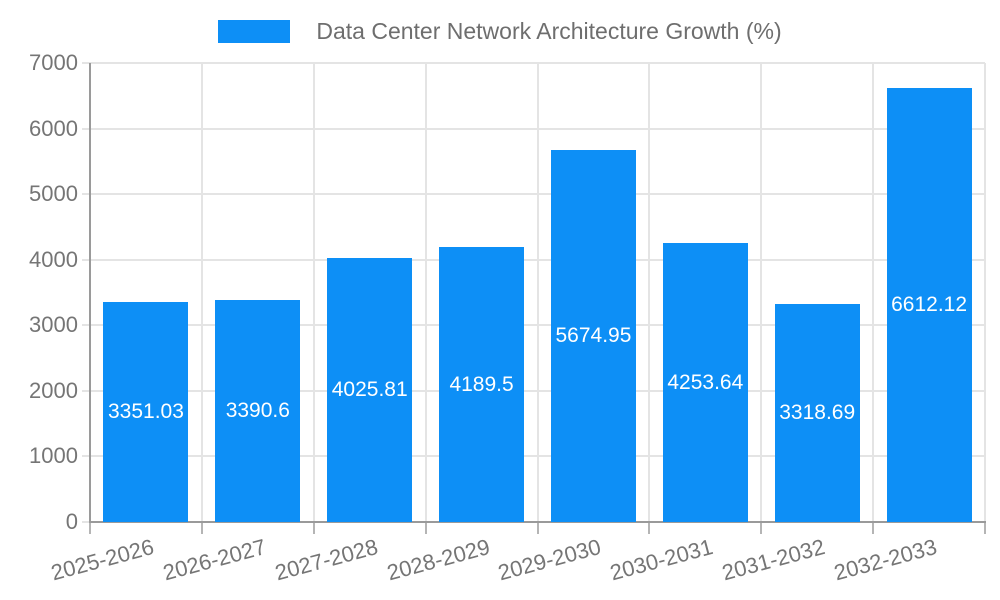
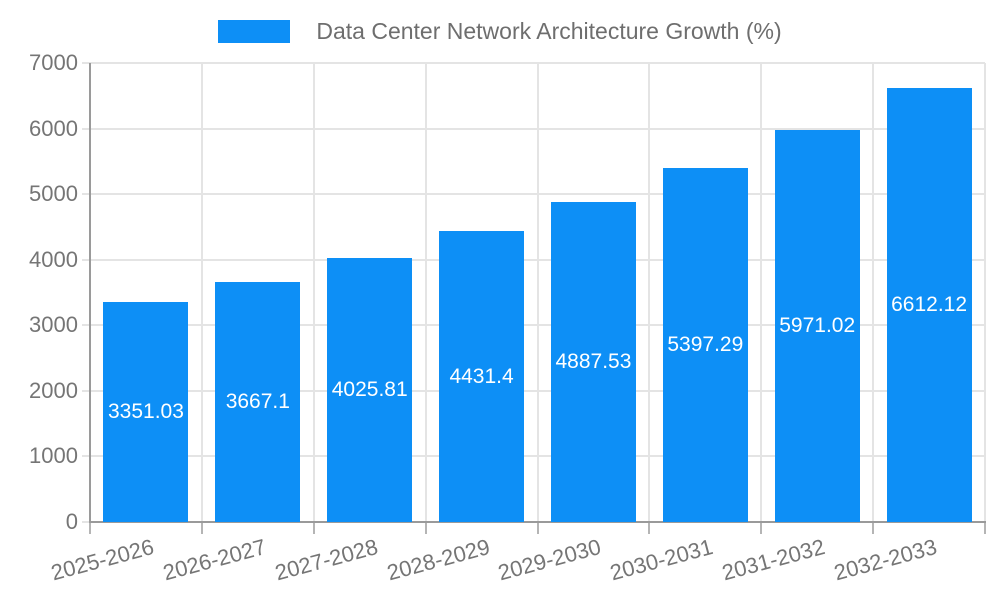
2026-2027: 3390.6 -> 3667.1
2028-2029: 4189.5 -> 4431.4
2029-2030: 5674.95 -> 4887.53
2030-2031: 4253.64 -> 5397.29
2031-2032: 3318.69 -> 5971.02
